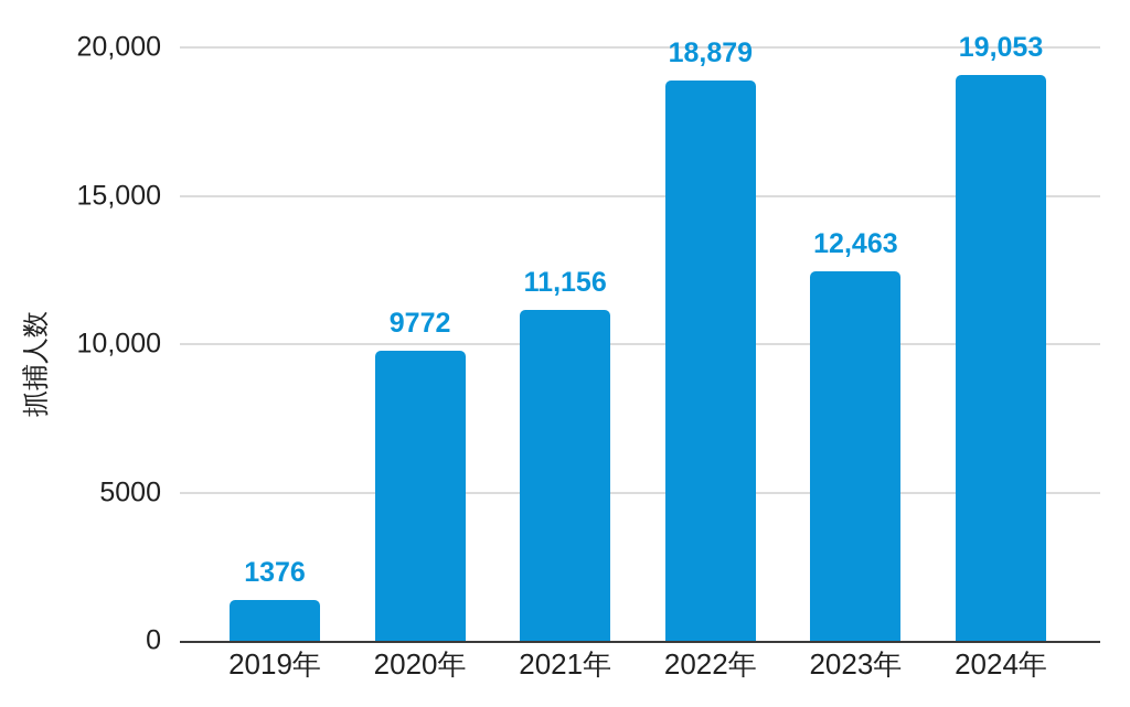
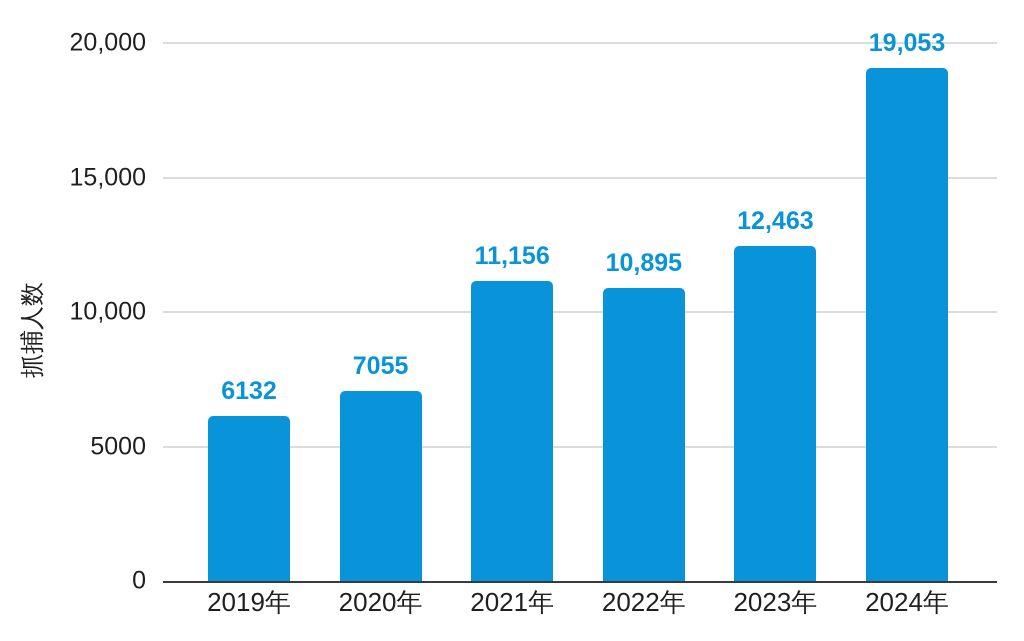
2019年: 1376 -> 6132
2020年: 9772 -> 7055
2022年: 18,879 -> 10,895
